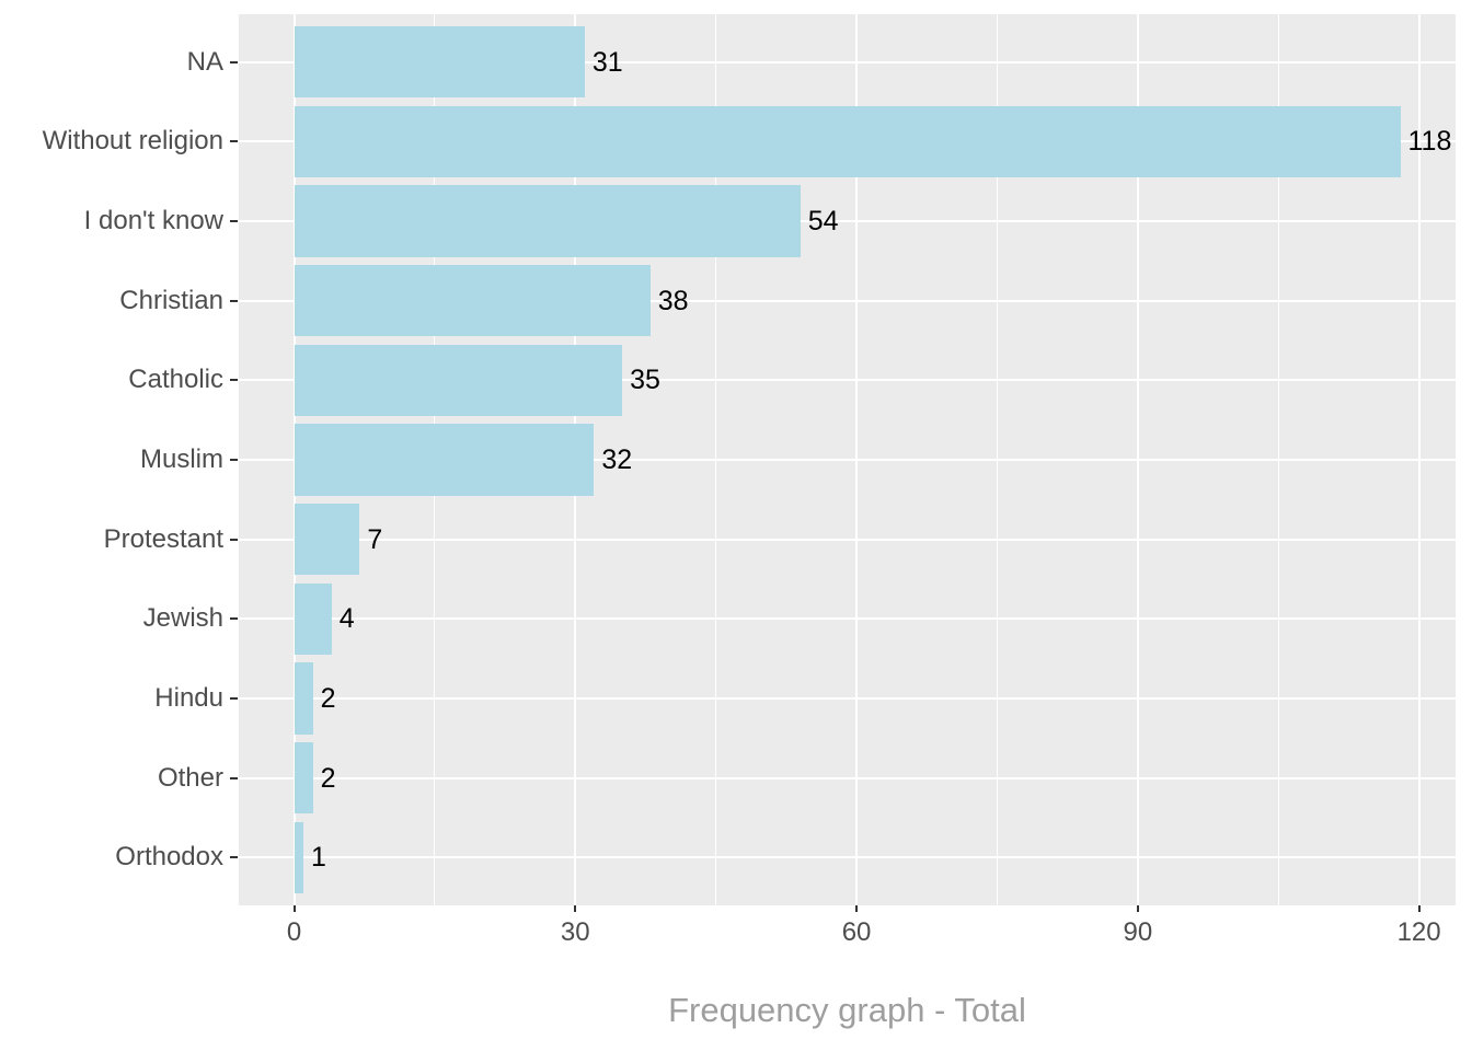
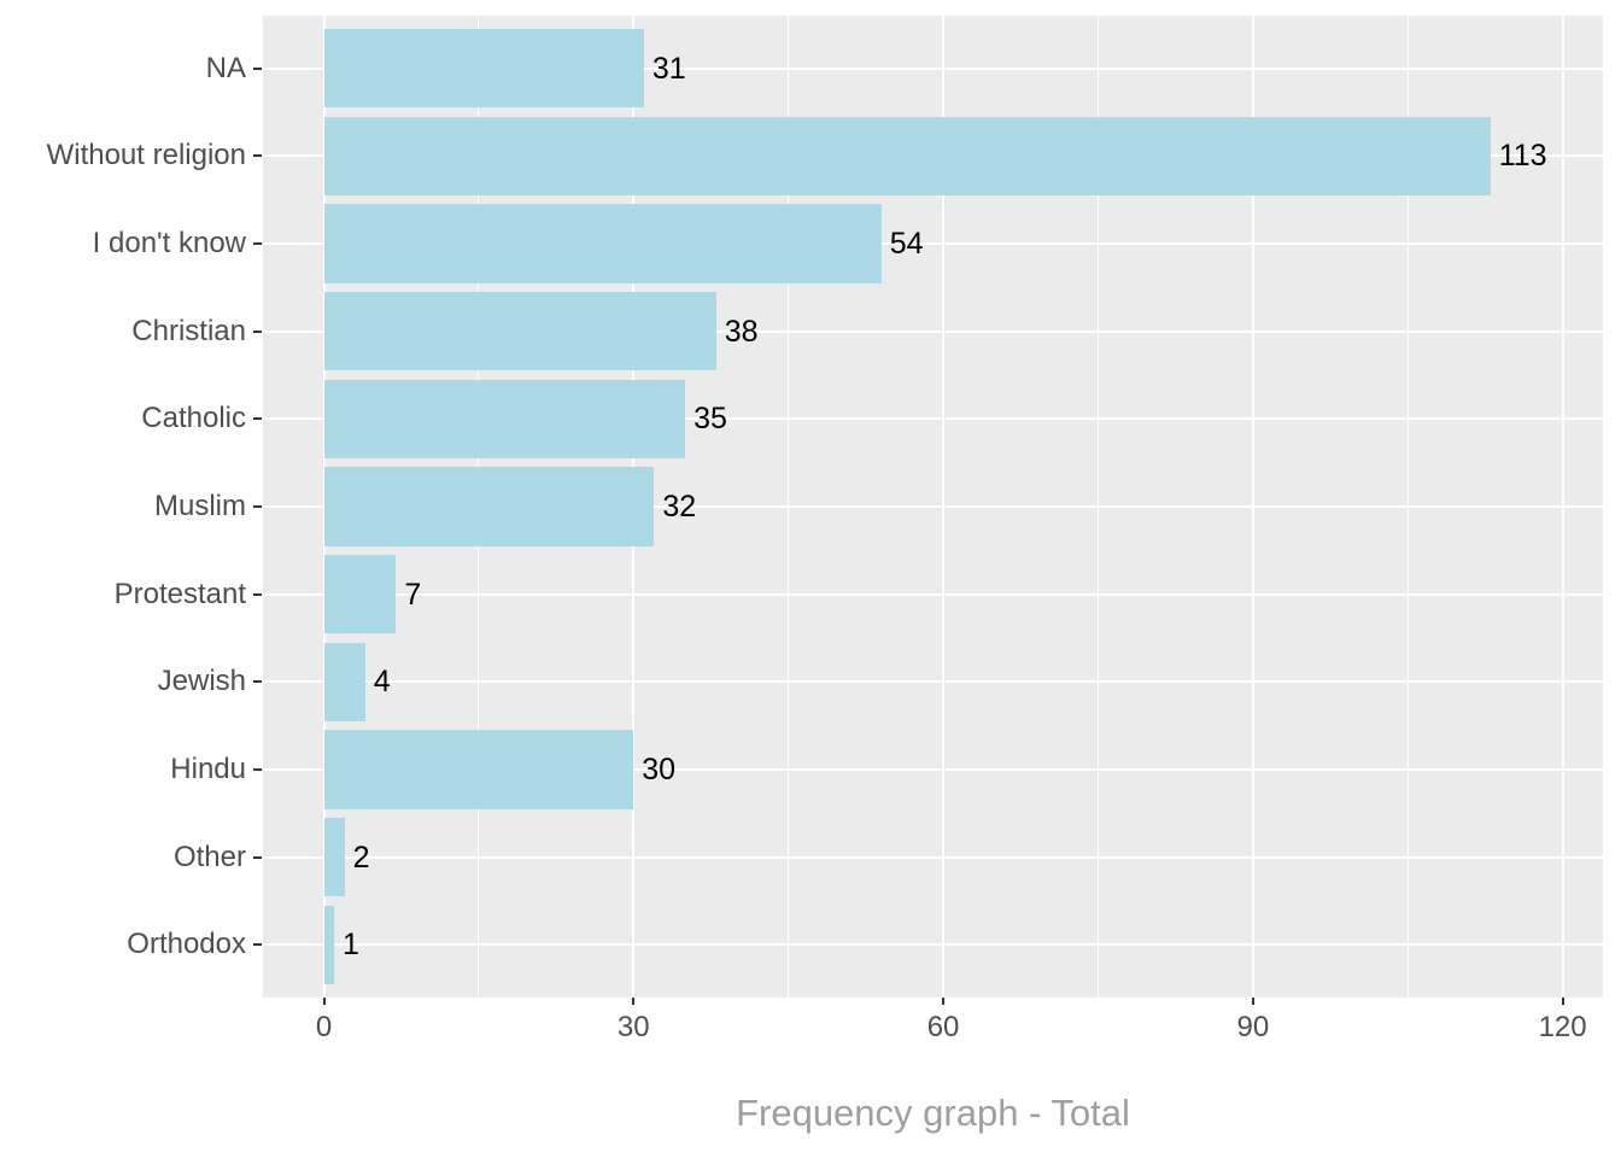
Without religion: 118 -> 113
Hindu: 2 -> 30
